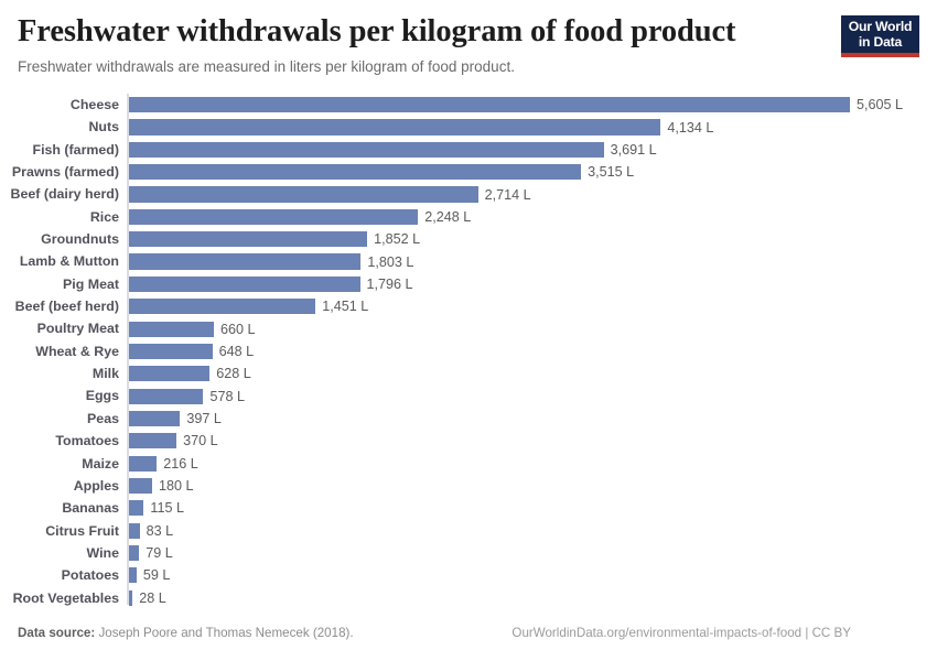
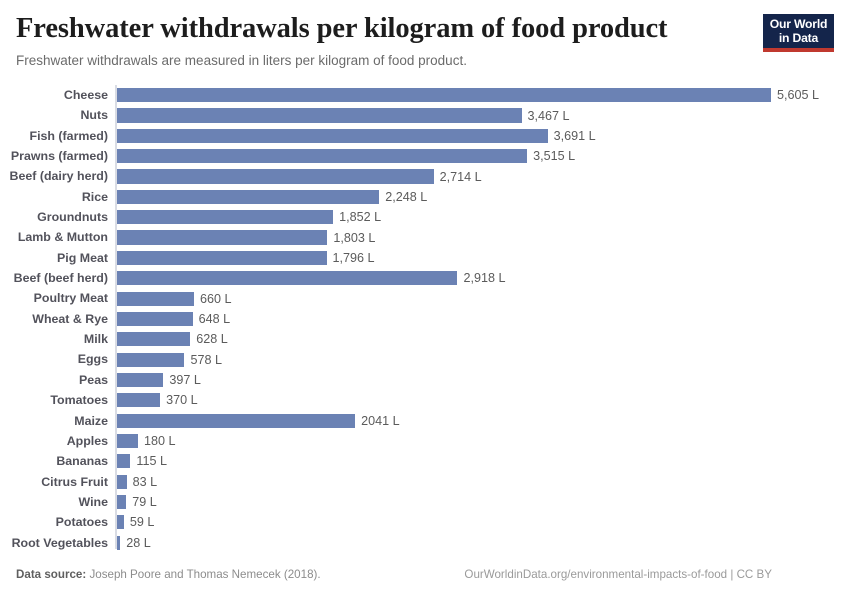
Nuts: 4,134 -> 3,467
Beef (beef herd): 1,451 -> 2,918
Maize: 216 -> 2041
